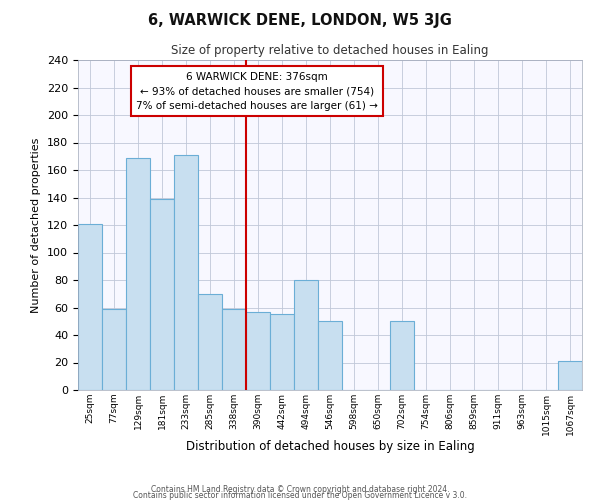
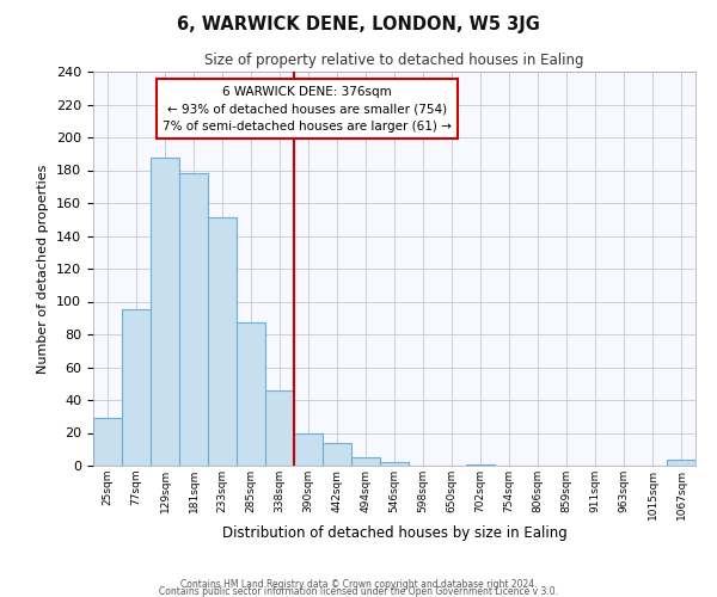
25sqm: 121 -> 29
77sqm: 59 -> 95
129sqm: 169 -> 188
181sqm: 139 -> 178
233sqm: 171 -> 151
285sqm: 70 -> 87
338sqm: 59 -> 46
390sqm: 57 -> 20
442sqm: 55 -> 14
494sqm: 80 -> 5
546sqm: 50 -> 2
702sqm: 50 -> 1
1067sqm: 21 -> 4
